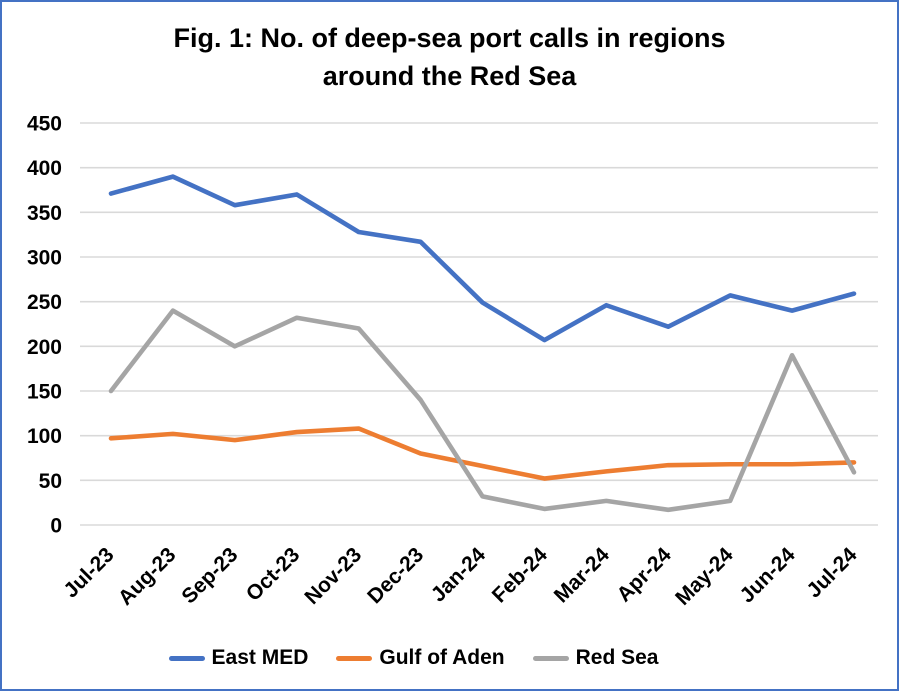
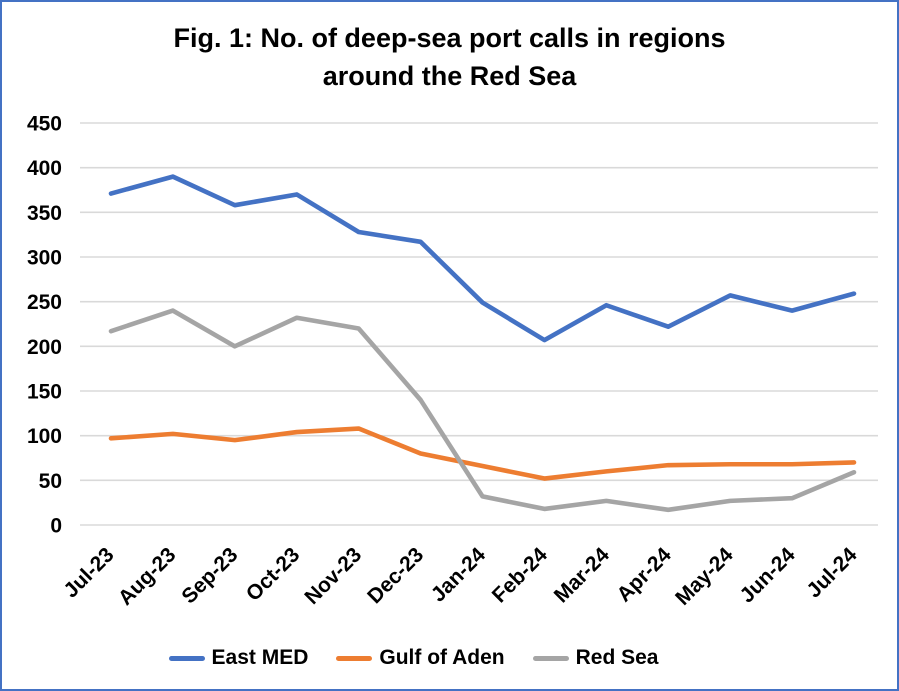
Red Sea/Jul-23: 150 -> 220
Red Sea/Jun-24: 190 -> 30
